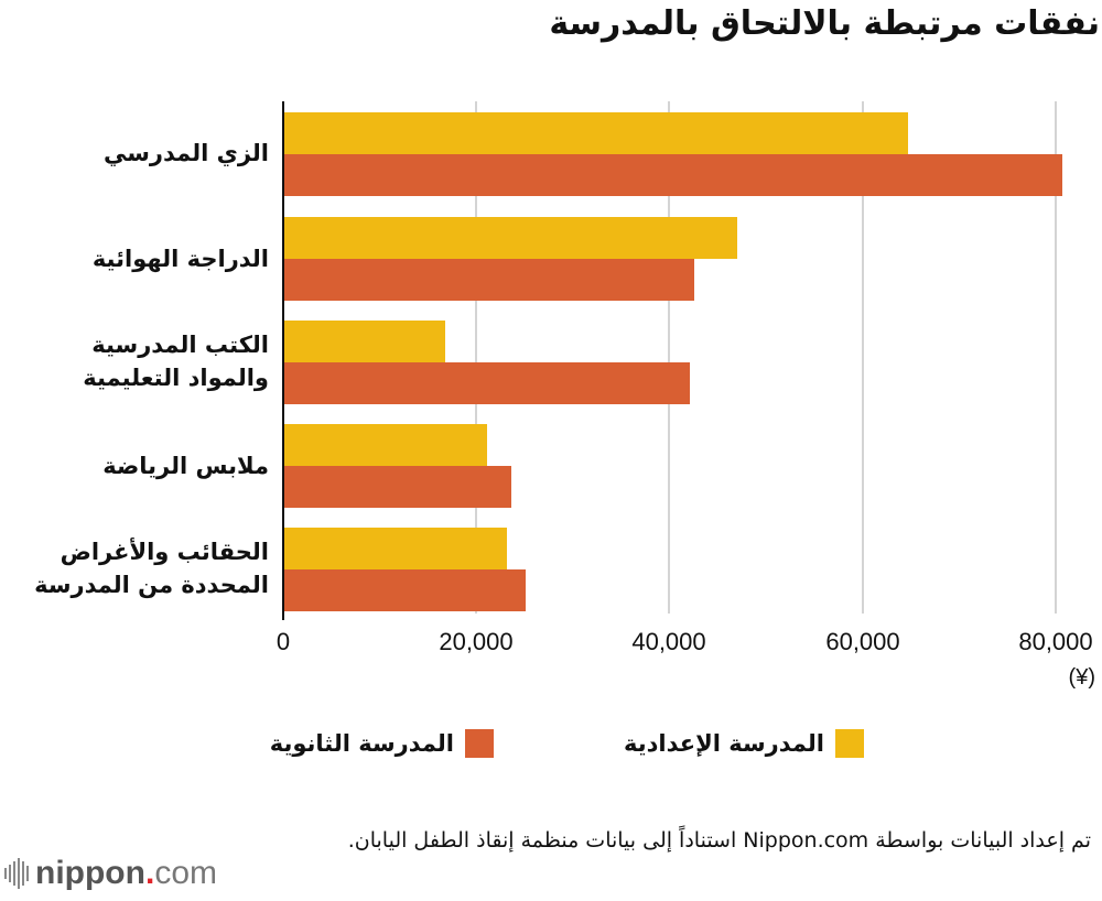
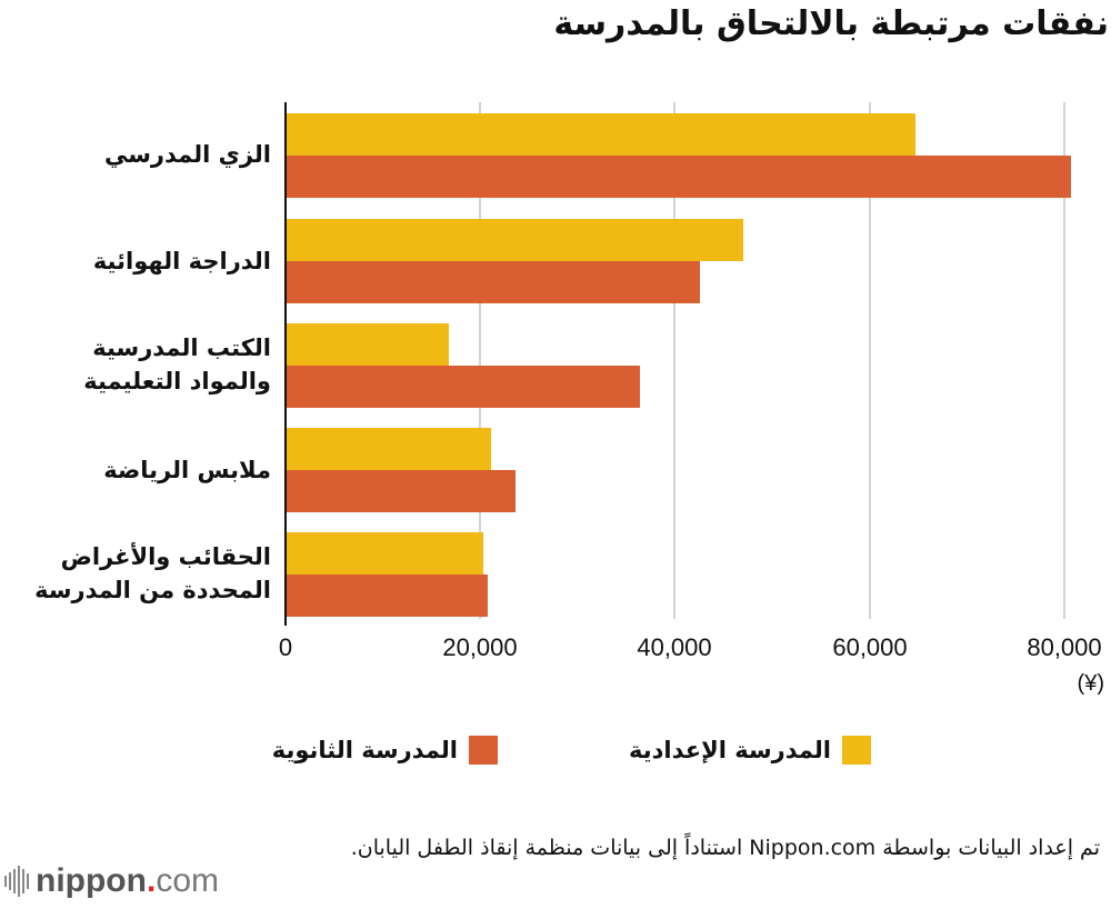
المدرسة الثانوية/الكتب المدرسية والمواد التعليمية: 42000 -> 36000
المدرسة الإعدادية/الحقائب والأغراض المحددة من المدرسة: 23000 -> 20000
المدرسة الثانوية/الحقائب والأغراض المحددة من المدرسة: 25000 -> 21000
